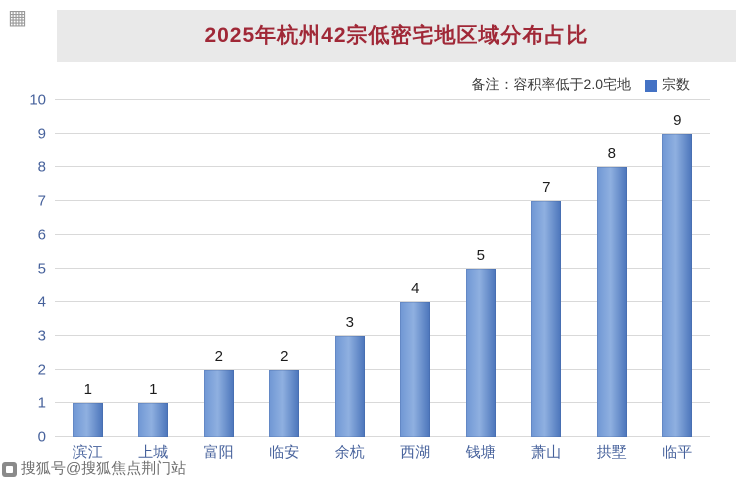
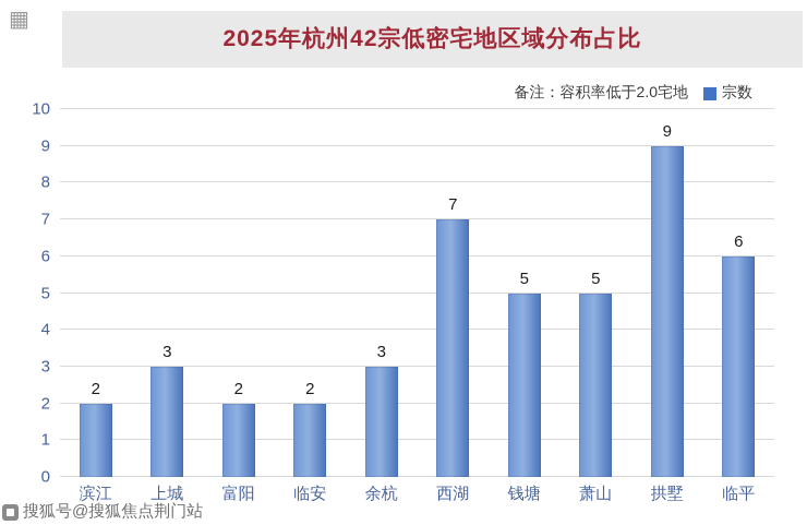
滨江: 1 -> 2
上城: 1 -> 3
西湖: 4 -> 7
萧山: 7 -> 5
拱墅: 8 -> 9
临平: 9 -> 6
